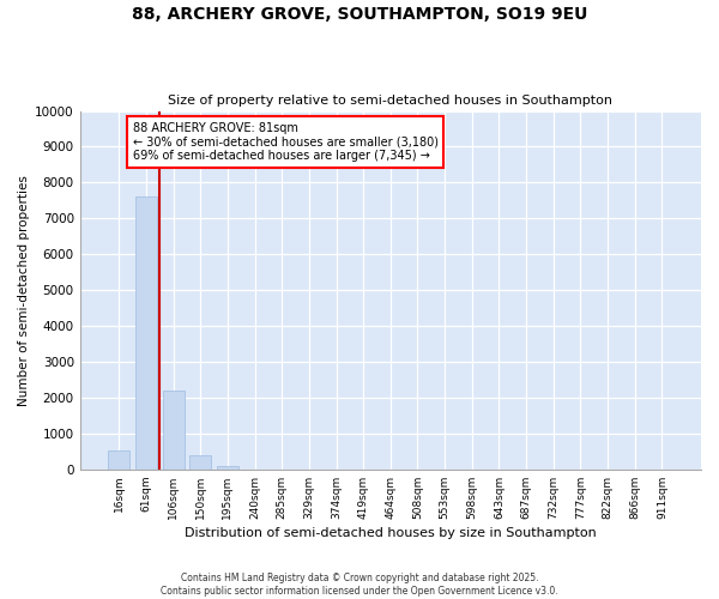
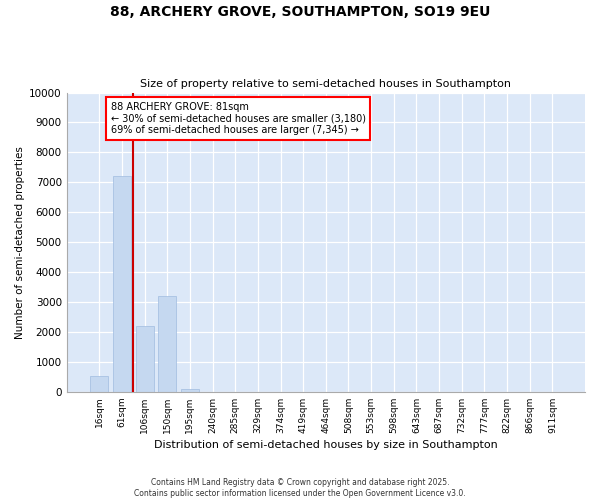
61sqm: 7600 -> 7200
150sqm: 380 -> 3200
